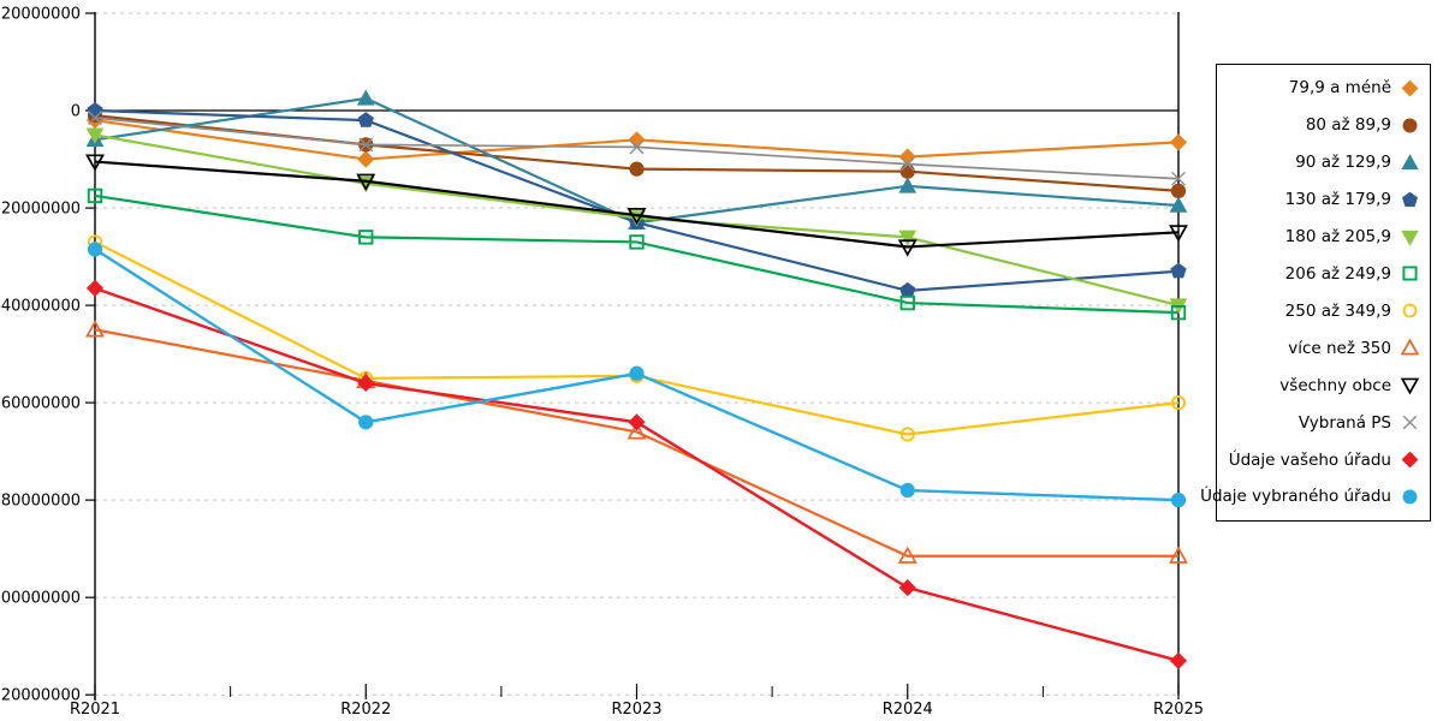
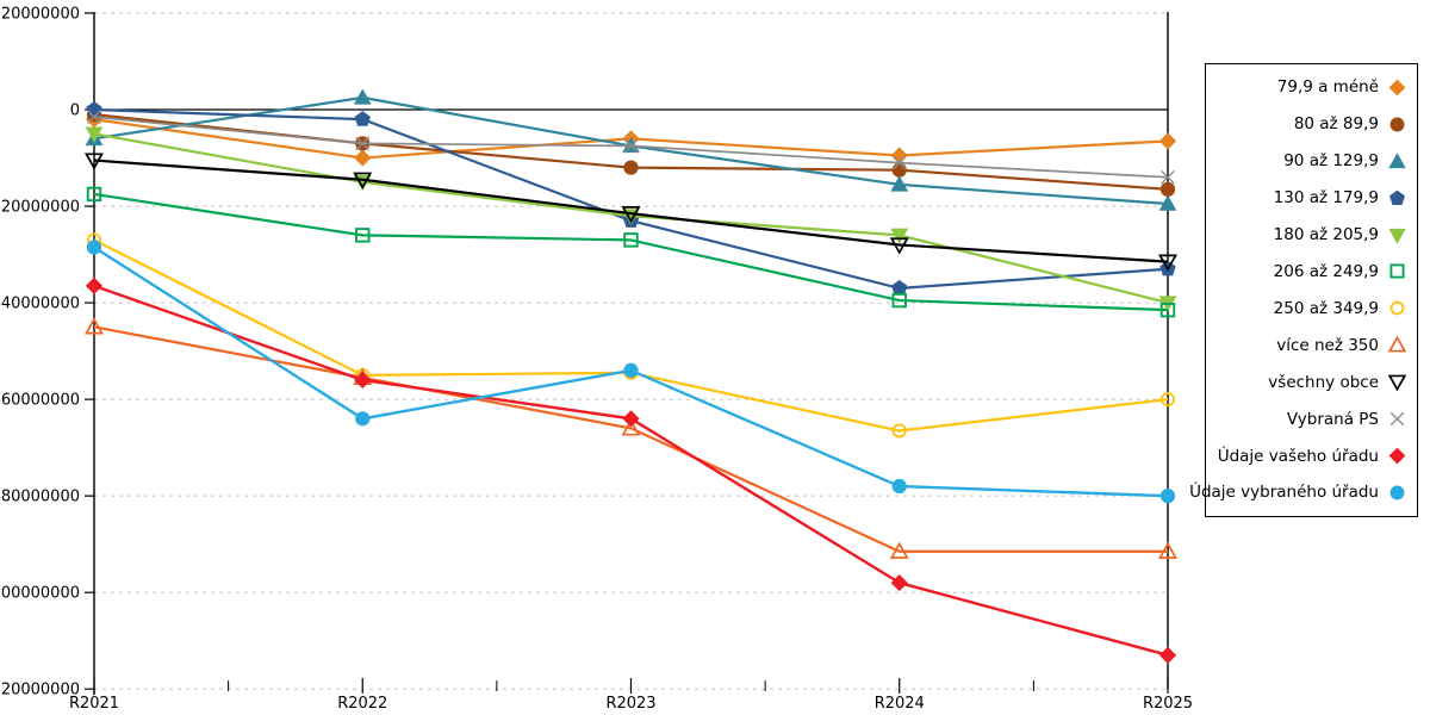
90 až 129,9/R2023: -23000000 -> -8000000
všechny obce/R2025: -25000000 -> -32000000
